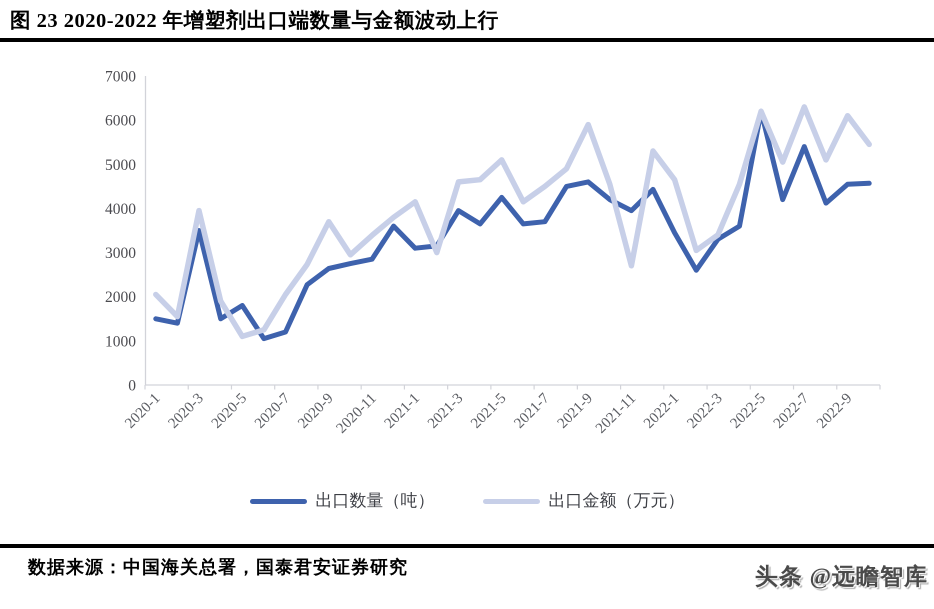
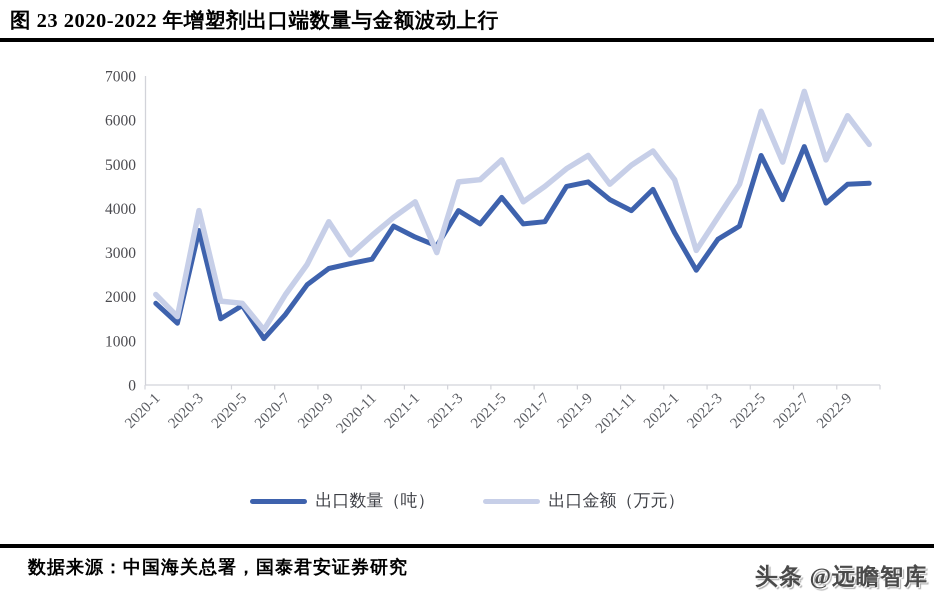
出口数量（吨）/2020-1: 1500 -> 1800
出口金额（万元）/2020-5: 1100 -> 1800
出口数量（吨）/2020-7: 1200 -> 1600
出口数量（吨）/2021-1: 3100 -> 3400
出口金额（万元）/2021-9: 5900 -> 5200
出口金额（万元）/2021-11: 2700 -> 5000
出口金额（万元）/2022-3: 3400 -> 3800
出口数量（吨）/2022-5: 6200 -> 5200
出口金额（万元）/2022-7: 6300 -> 6600
